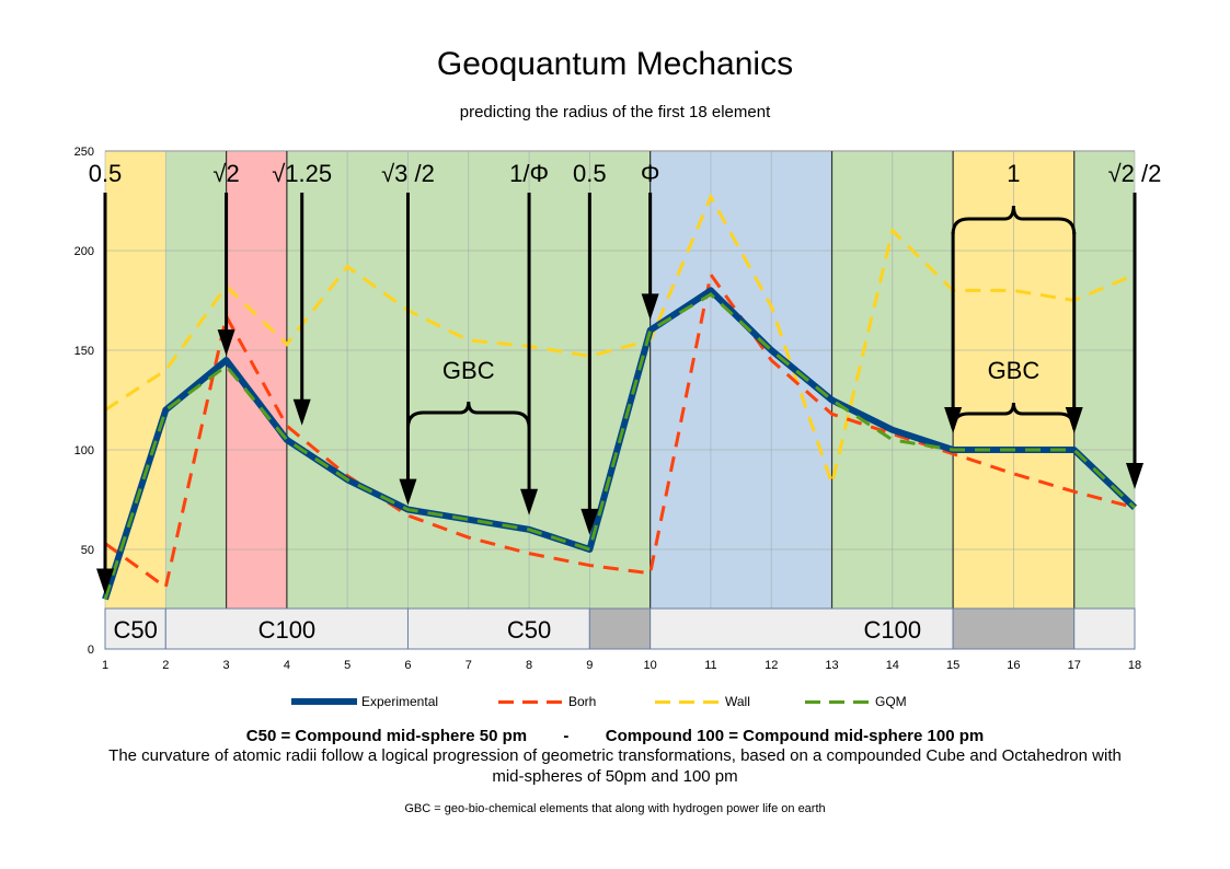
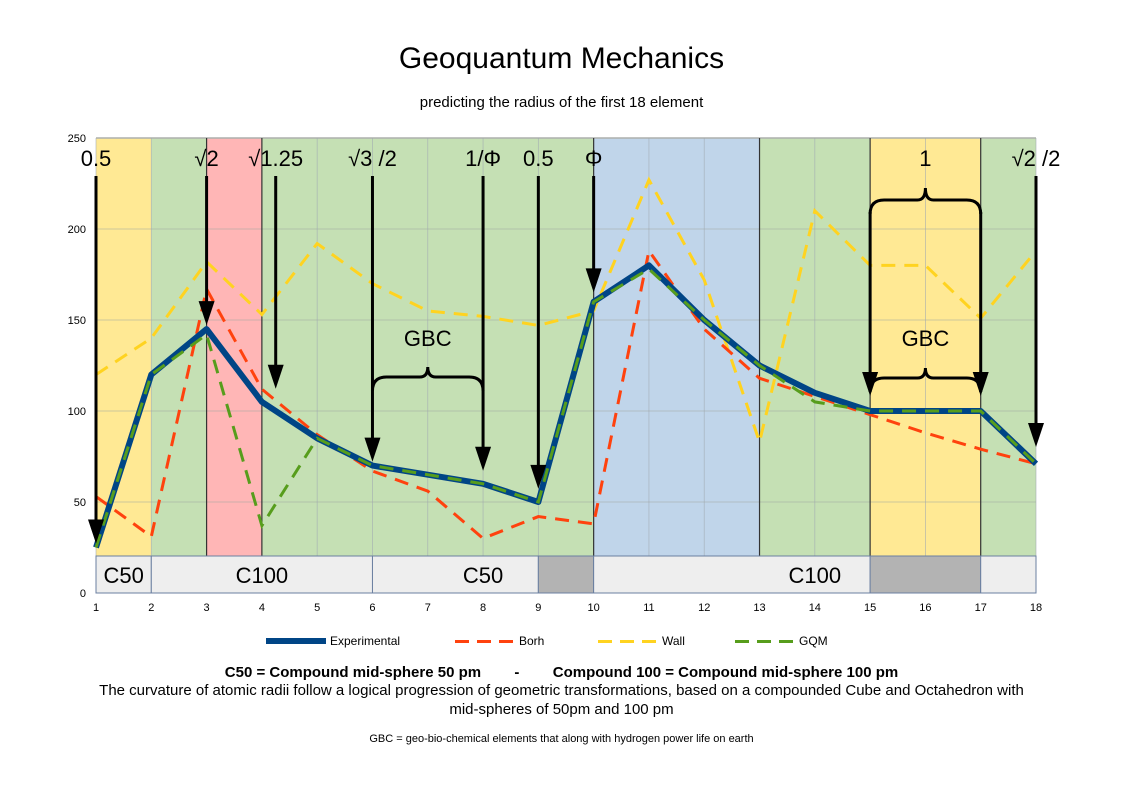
GQM/4: 105 -> 37
Borh/8: 48 -> 30
Wall/17: 175 -> 151
